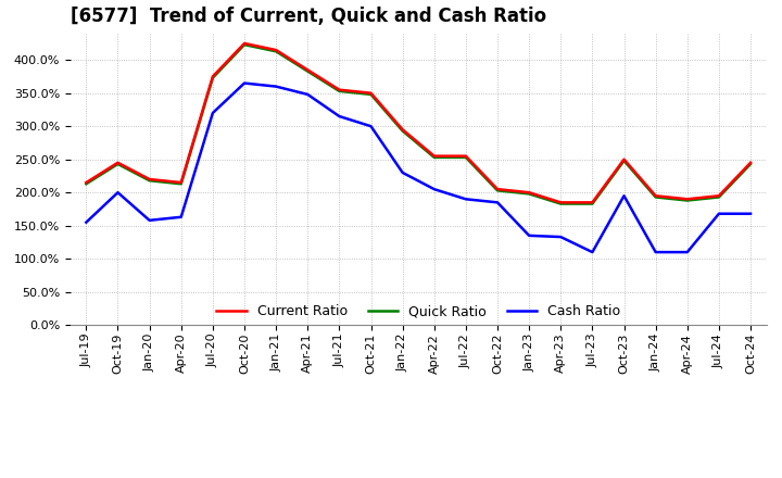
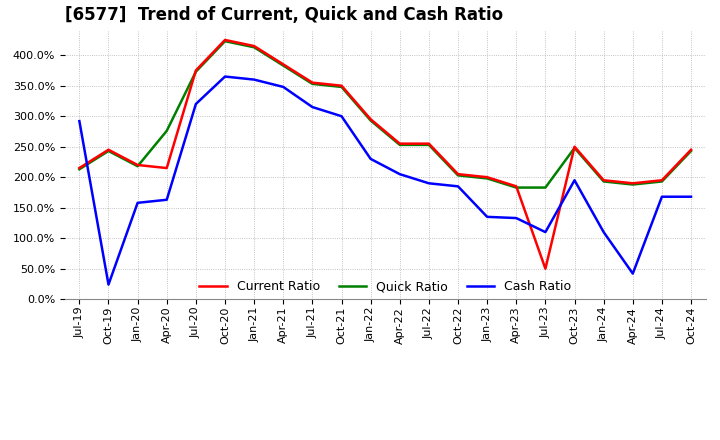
Cash Ratio/Jul-19: 155% -> 292%
Cash Ratio/Oct-19: 200% -> 24%
Quick Ratio/Apr-20: 213% -> 276%
Current Ratio/Jul-23: 185% -> 50%
Cash Ratio/Apr-24: 110% -> 42%
